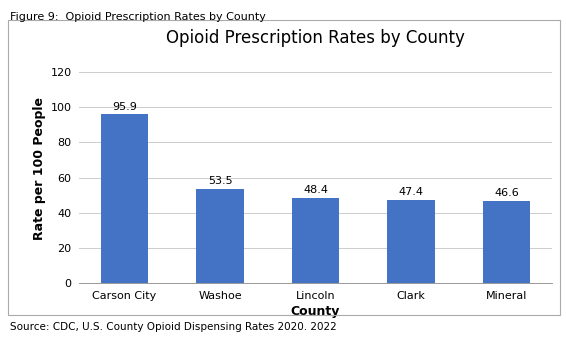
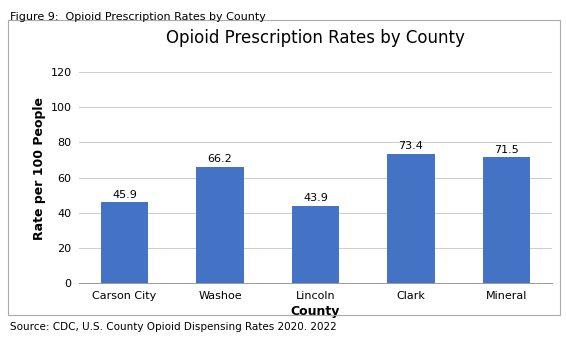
Carson City: 95.9 -> 45.9
Washoe: 53.5 -> 66.2
Lincoln: 48.4 -> 43.9
Clark: 47.4 -> 73.4
Mineral: 46.6 -> 71.5
